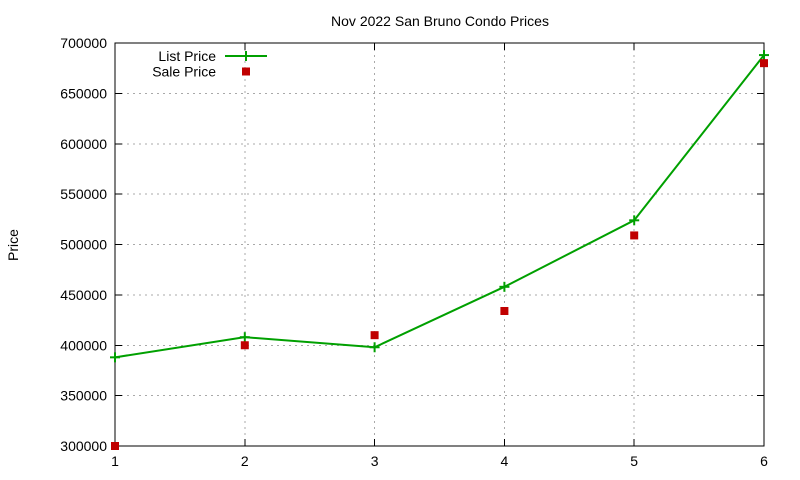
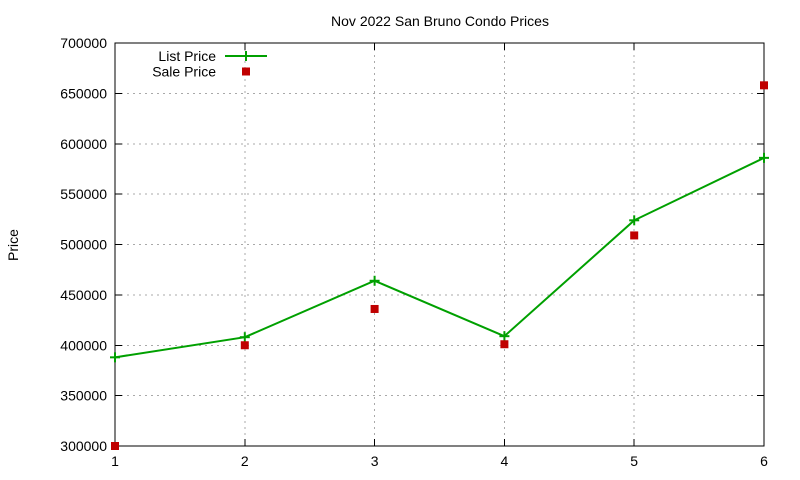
List Price/3: 398000 -> 464000
Sale Price/3: 410000 -> 436000
List Price/4: 458000 -> 409000
Sale Price/4: 434000 -> 401000
List Price/6: 688000 -> 586000
Sale Price/6: 680000 -> 658000
